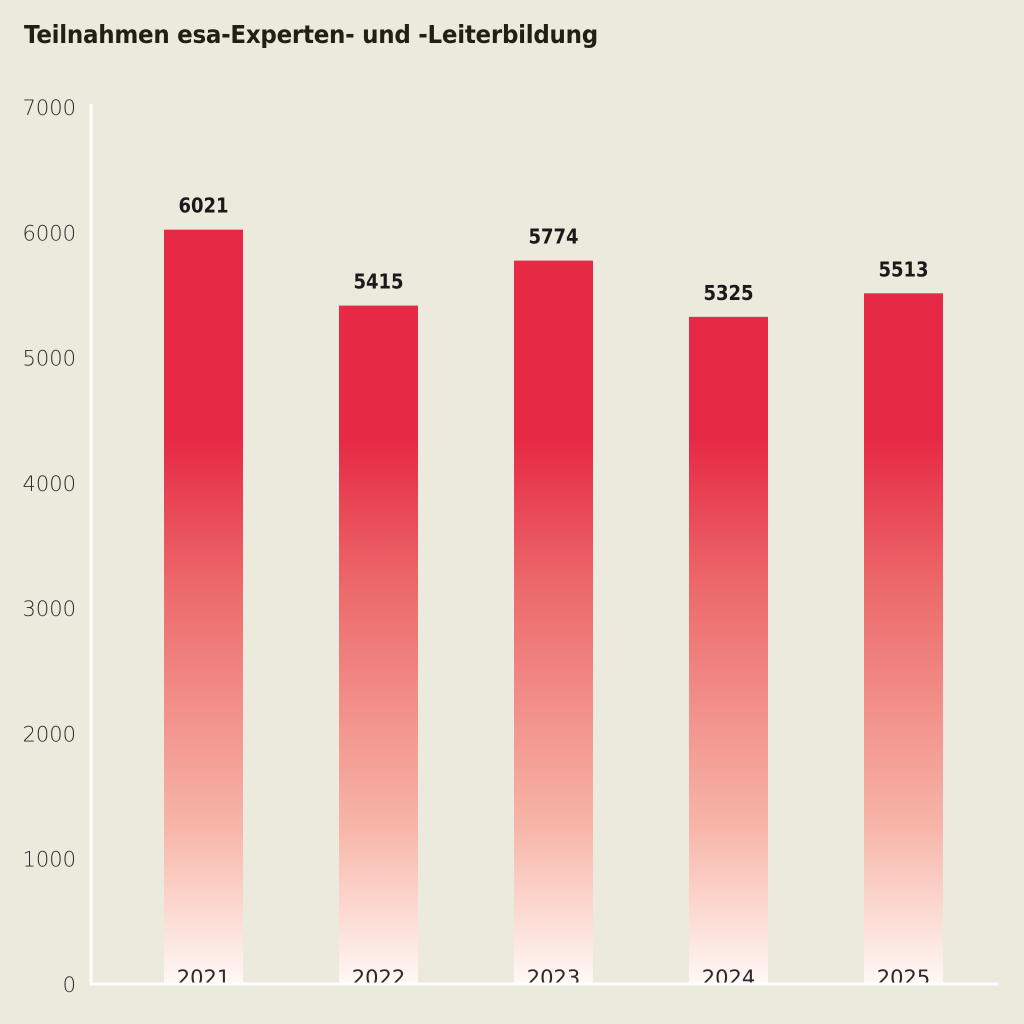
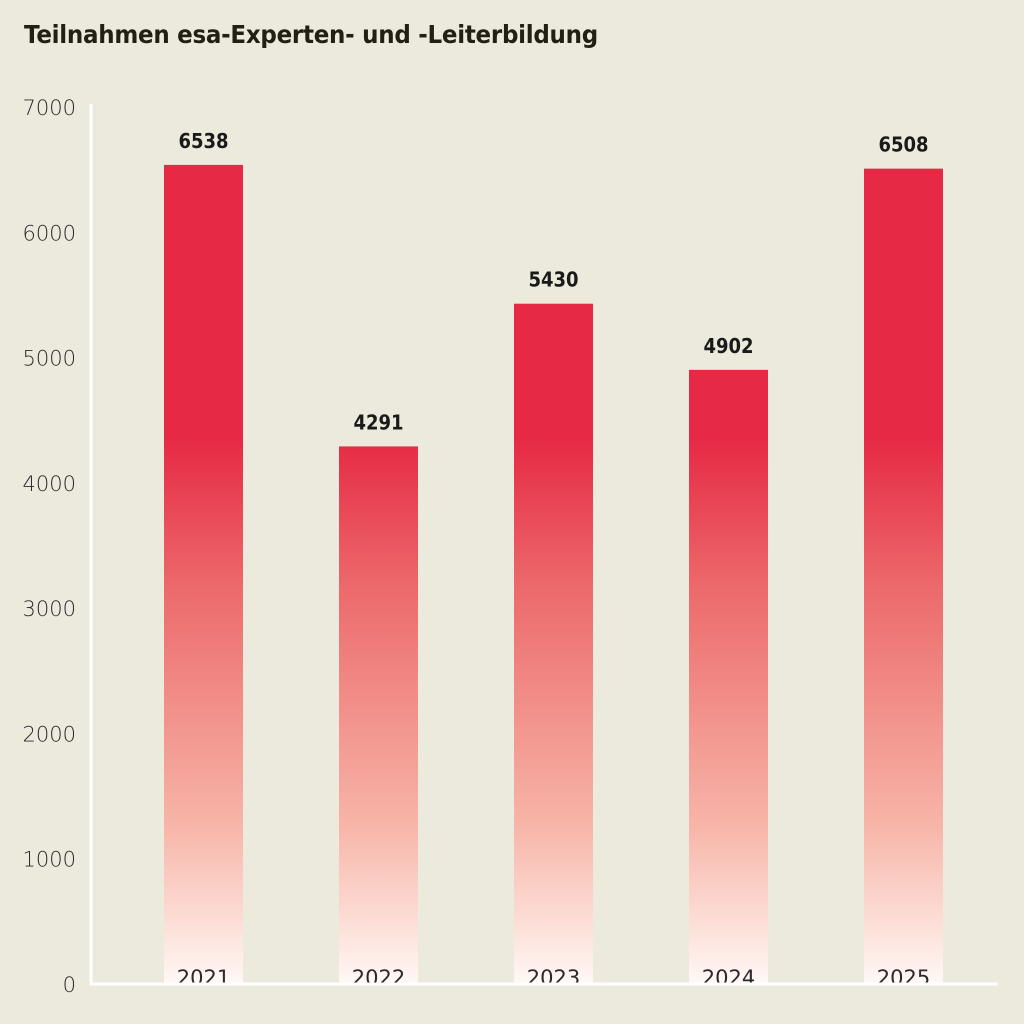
2021: 6021 -> 6538
2022: 5415 -> 4291
2023: 5774 -> 5430
2024: 5325 -> 4902
2025: 5513 -> 6508
